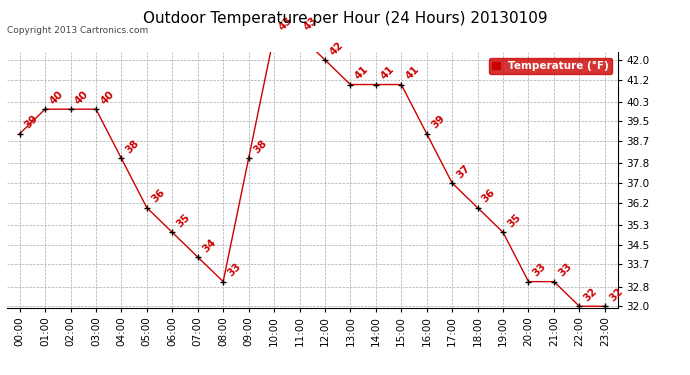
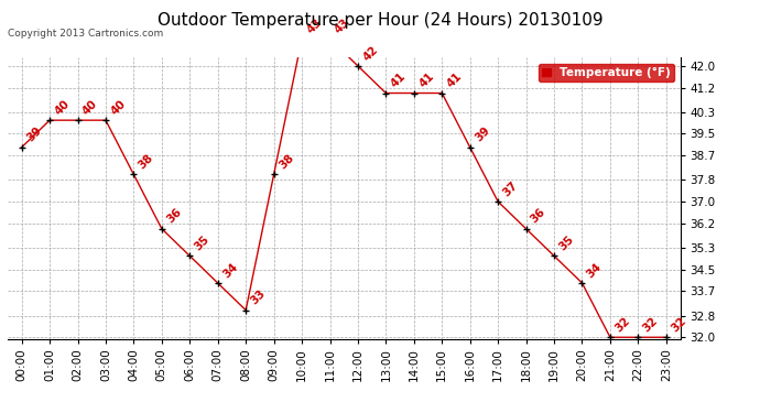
20:00: 33 -> 34
21:00: 33 -> 32
